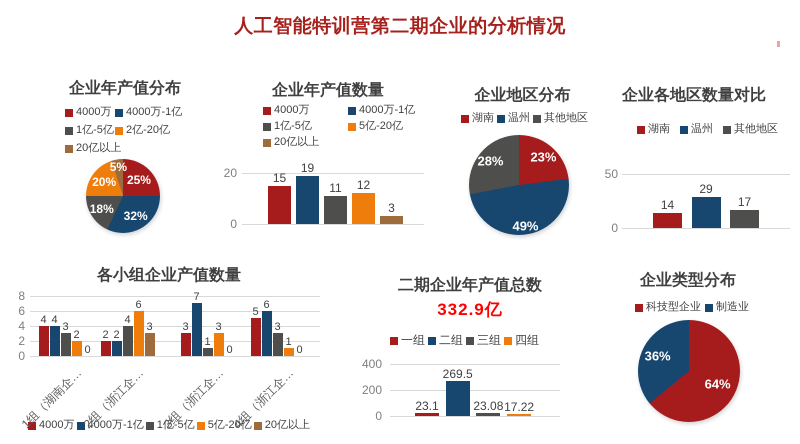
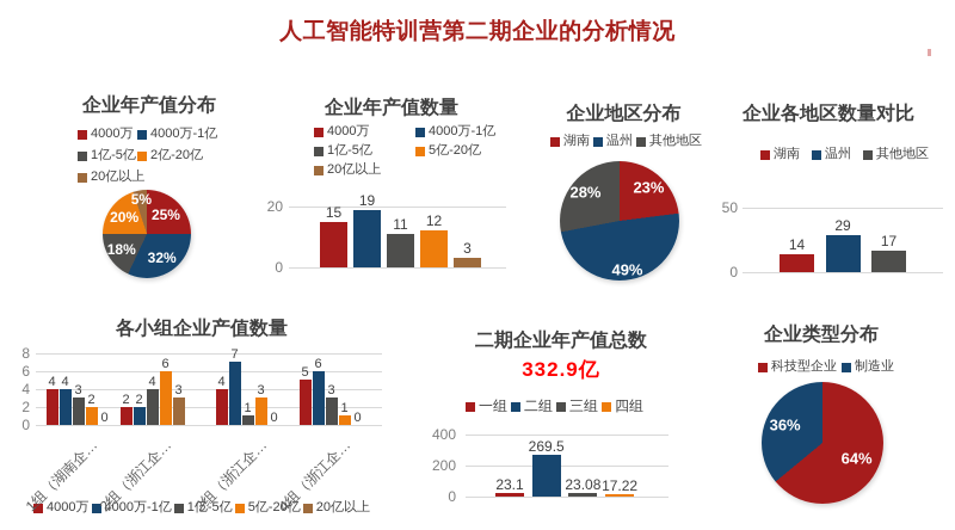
各小组企业产值数量/4000万/3组（浙江企…: 3 -> 4
